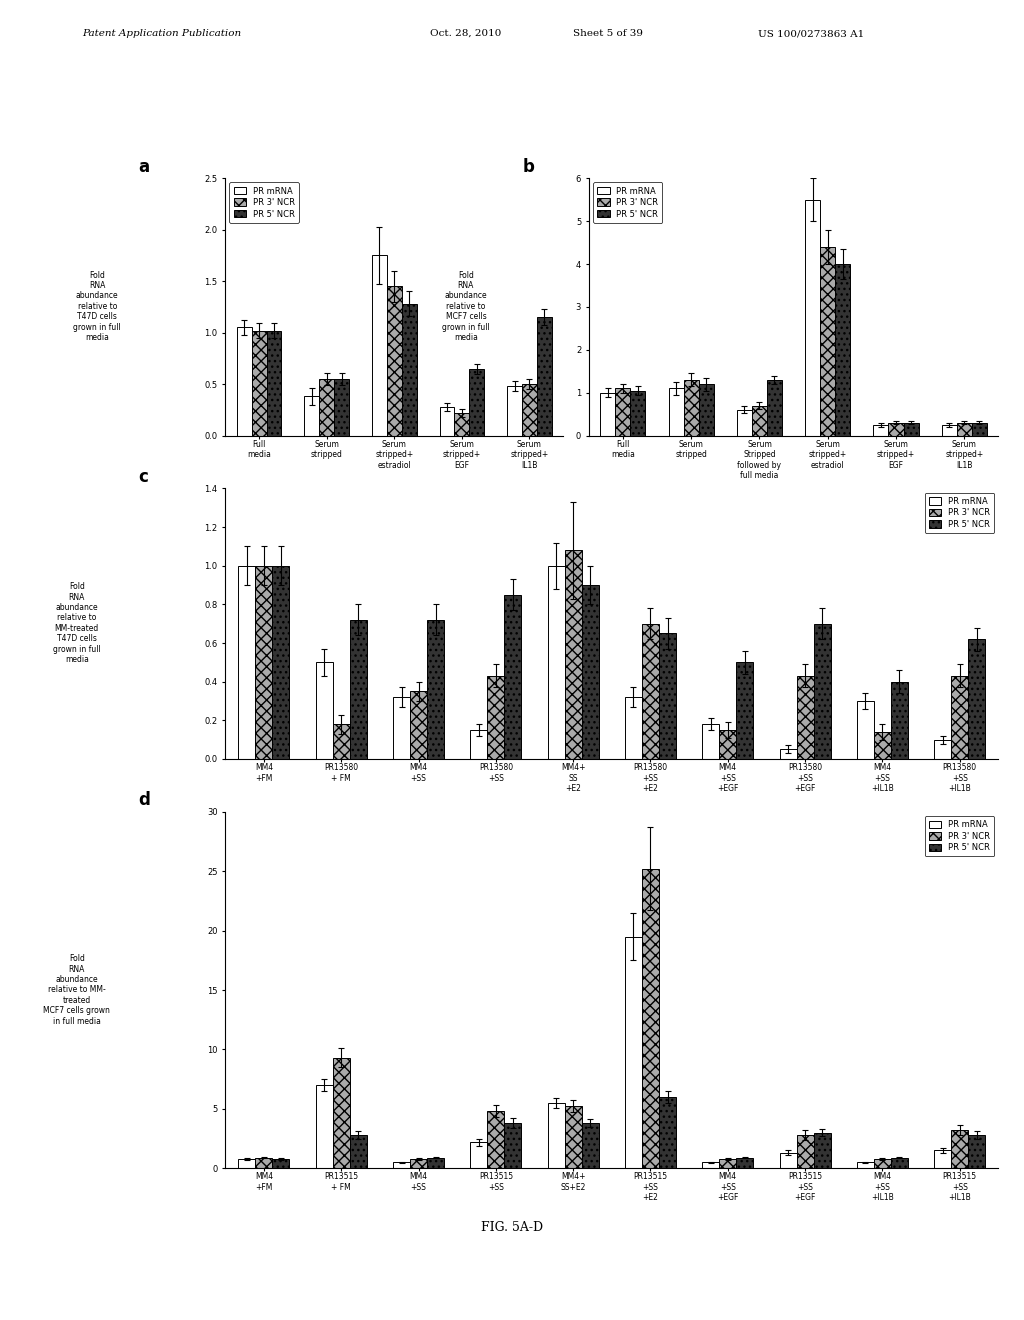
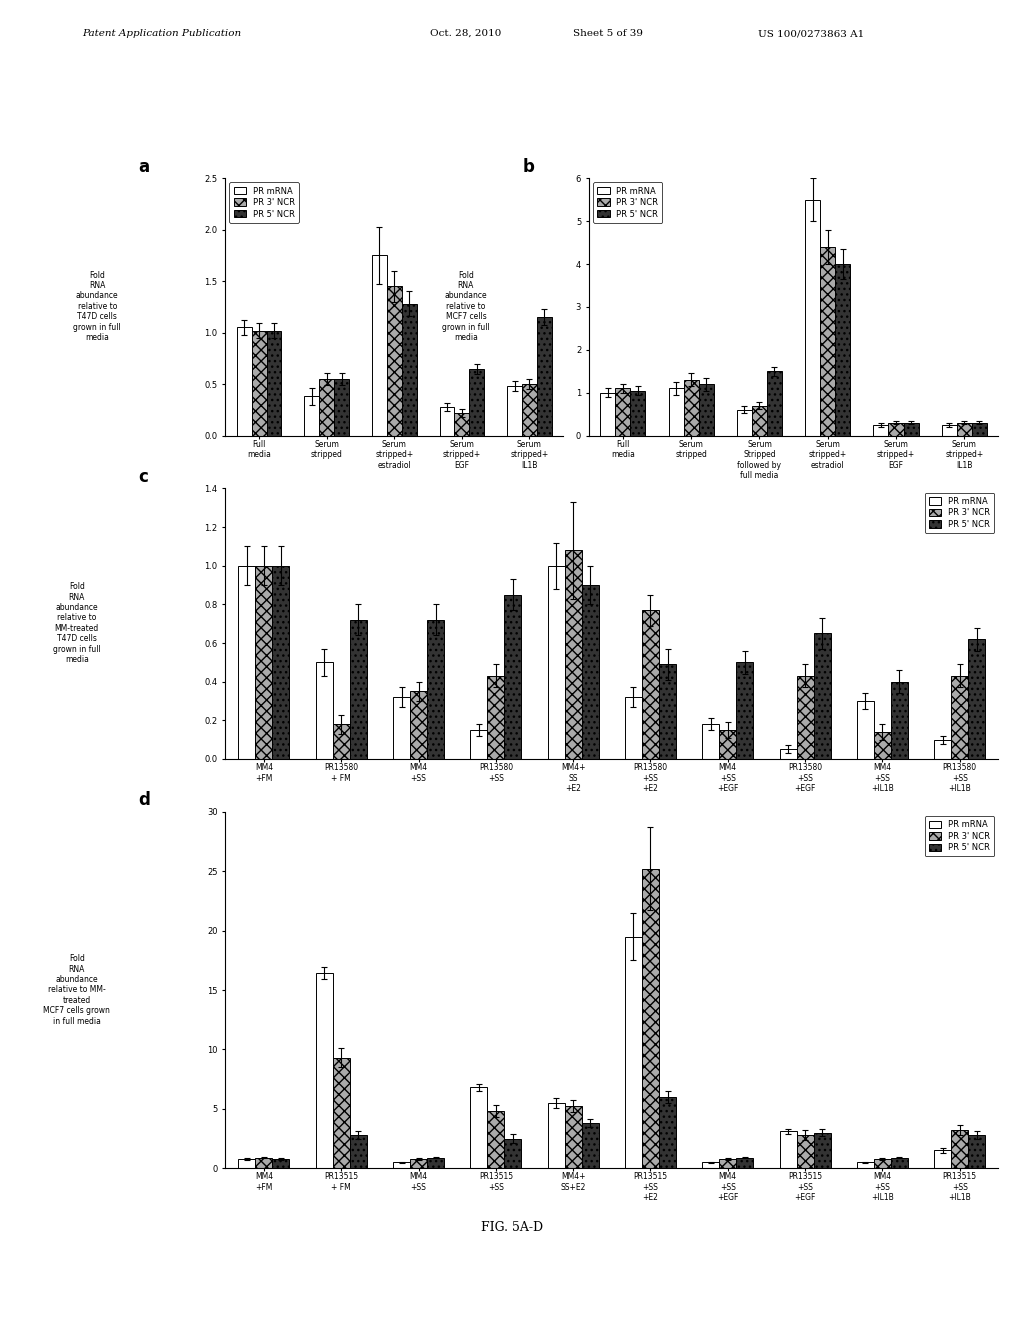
PR 5' NCR/Serum Stripped followed by full media: 1.30 -> 1.50
PR 3' NCR/PR13580 +SS +E2: 0.70 -> 0.77
PR 5' NCR/PR13580 +SS +E2: 0.65 -> 0.49
PR 5' NCR/PR13580 +SS +EGF: 0.70 -> 0.65
PR mRNA/PR13515 + FM: 7.0 -> 16.4
PR mRNA/PR13515 +SS: 2.2 -> 6.8
PR 5' NCR/PR13515 +SS: 3.8 -> 2.5
PR mRNA/PR13515 +SS +EGF: 1.3 -> 3.1
